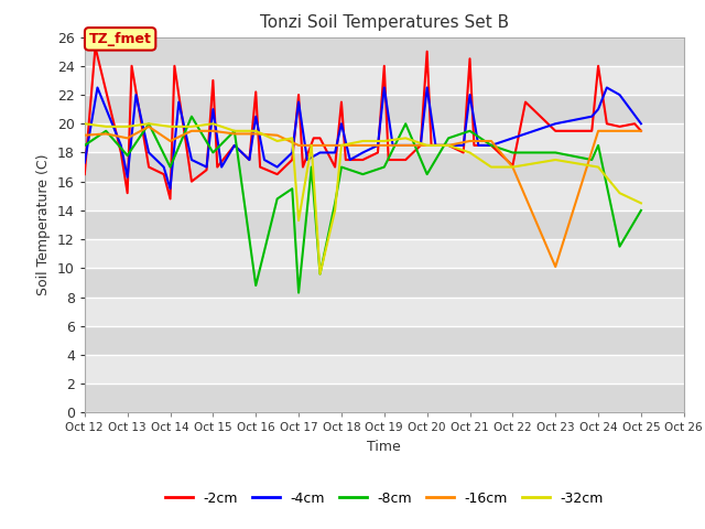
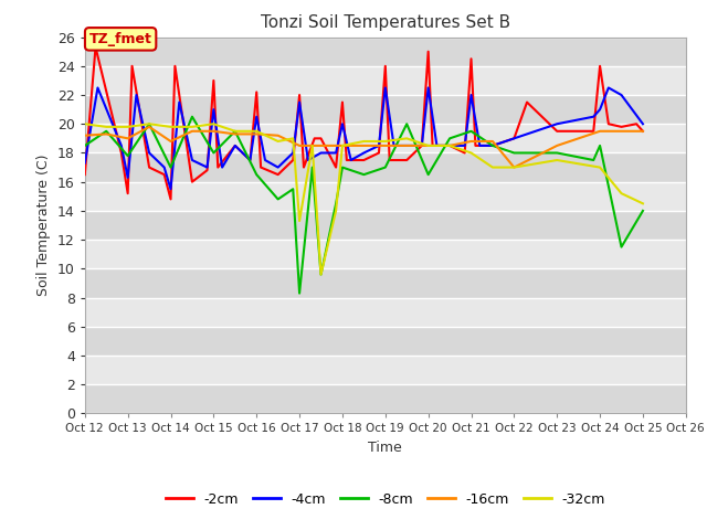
-8cm/Oct 16: 8.8 -> 16.5
-2cm/Oct 22: 17.1 -> 19.0
-16cm/Oct 23: 10.1 -> 18.5
